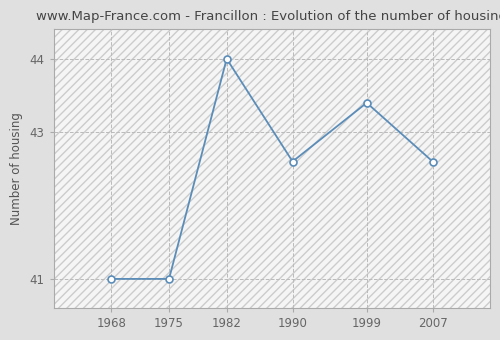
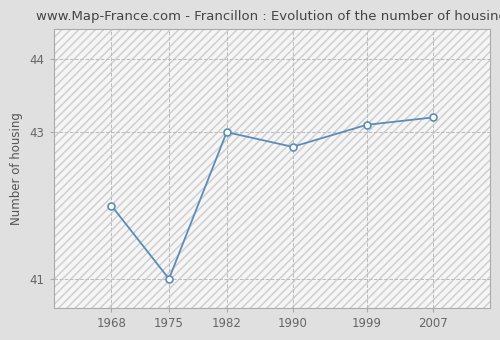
1968: 41.0 -> 42.0
1982: 44.0 -> 43.0
1990: 42.6 -> 42.8
1999: 43.4 -> 43.1
2007: 42.6 -> 43.2
